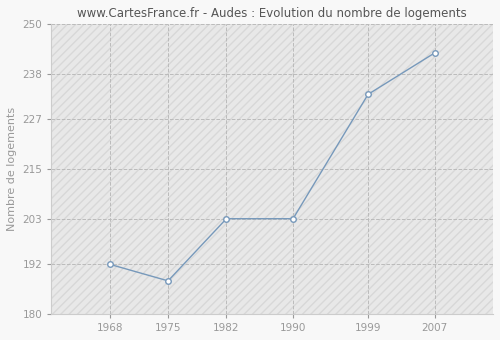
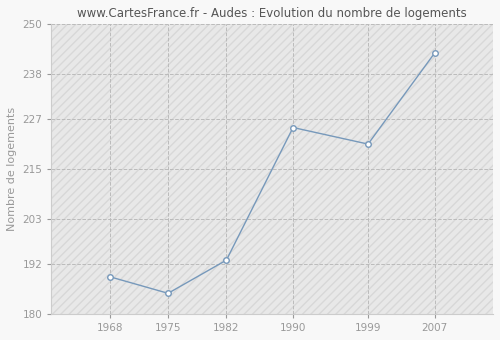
1968: 192 -> 189
1975: 188 -> 185
1982: 203 -> 193
1990: 203 -> 225
1999: 233 -> 221
